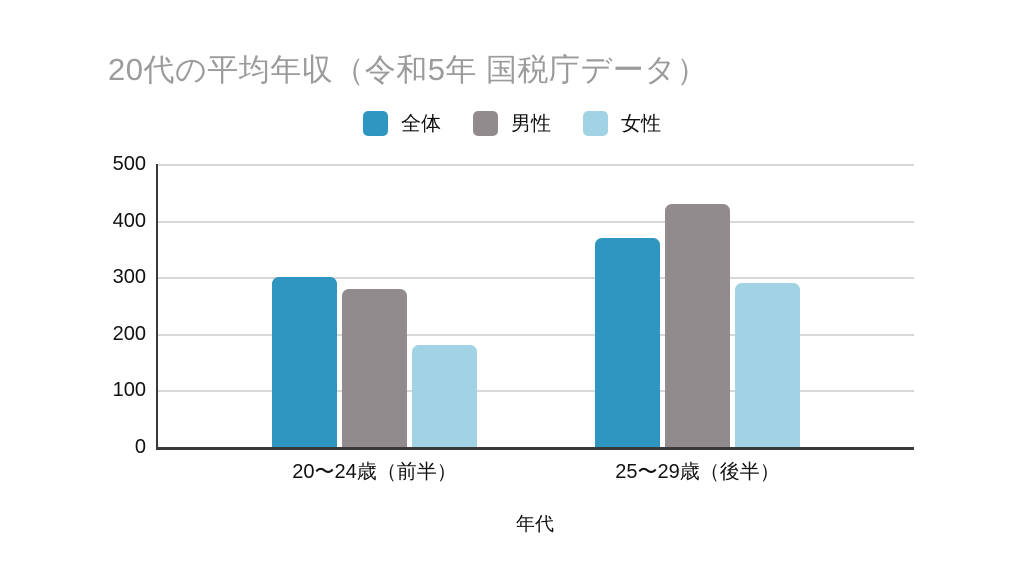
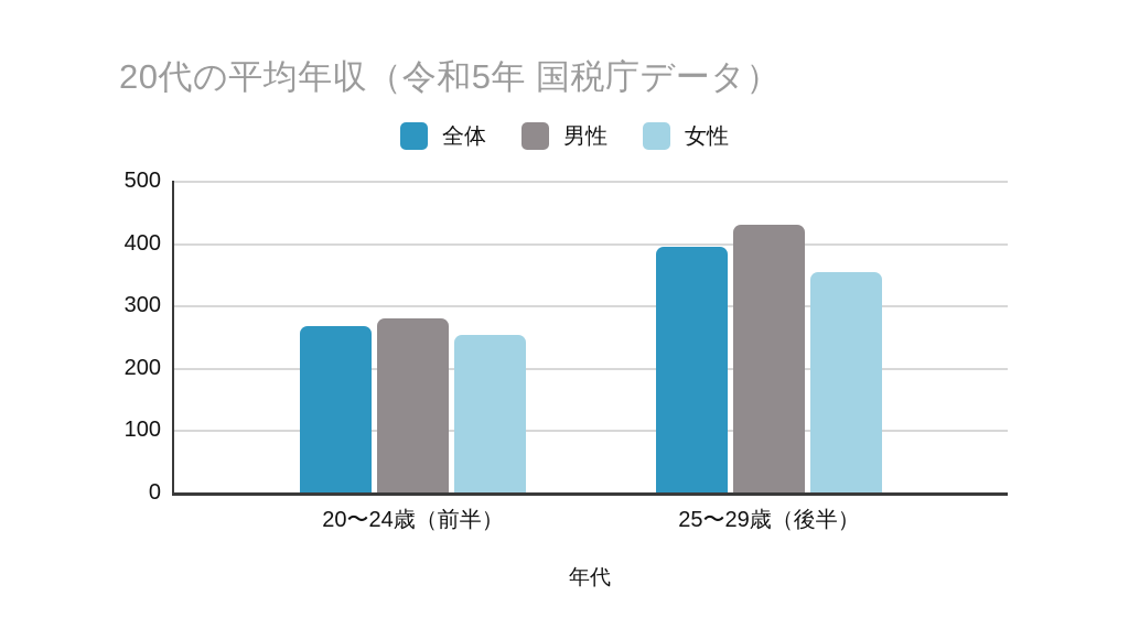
全体/20〜24歳（前半）: 300 -> 270
女性/20〜24歳（前半）: 180 -> 250
全体/25〜29歳（後半）: 370 -> 390
女性/25〜29歳（後半）: 290 -> 350
